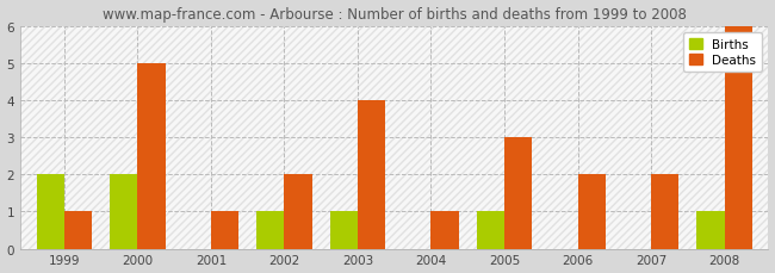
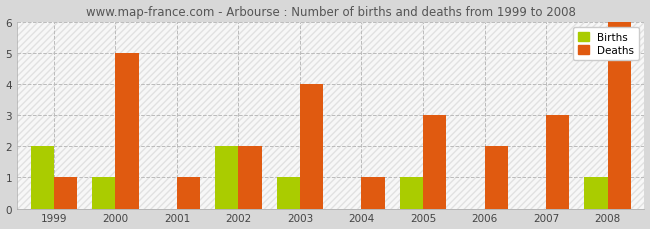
Births/2000: 2 -> 1
Births/2002: 1 -> 2
Deaths/2007: 2 -> 3
